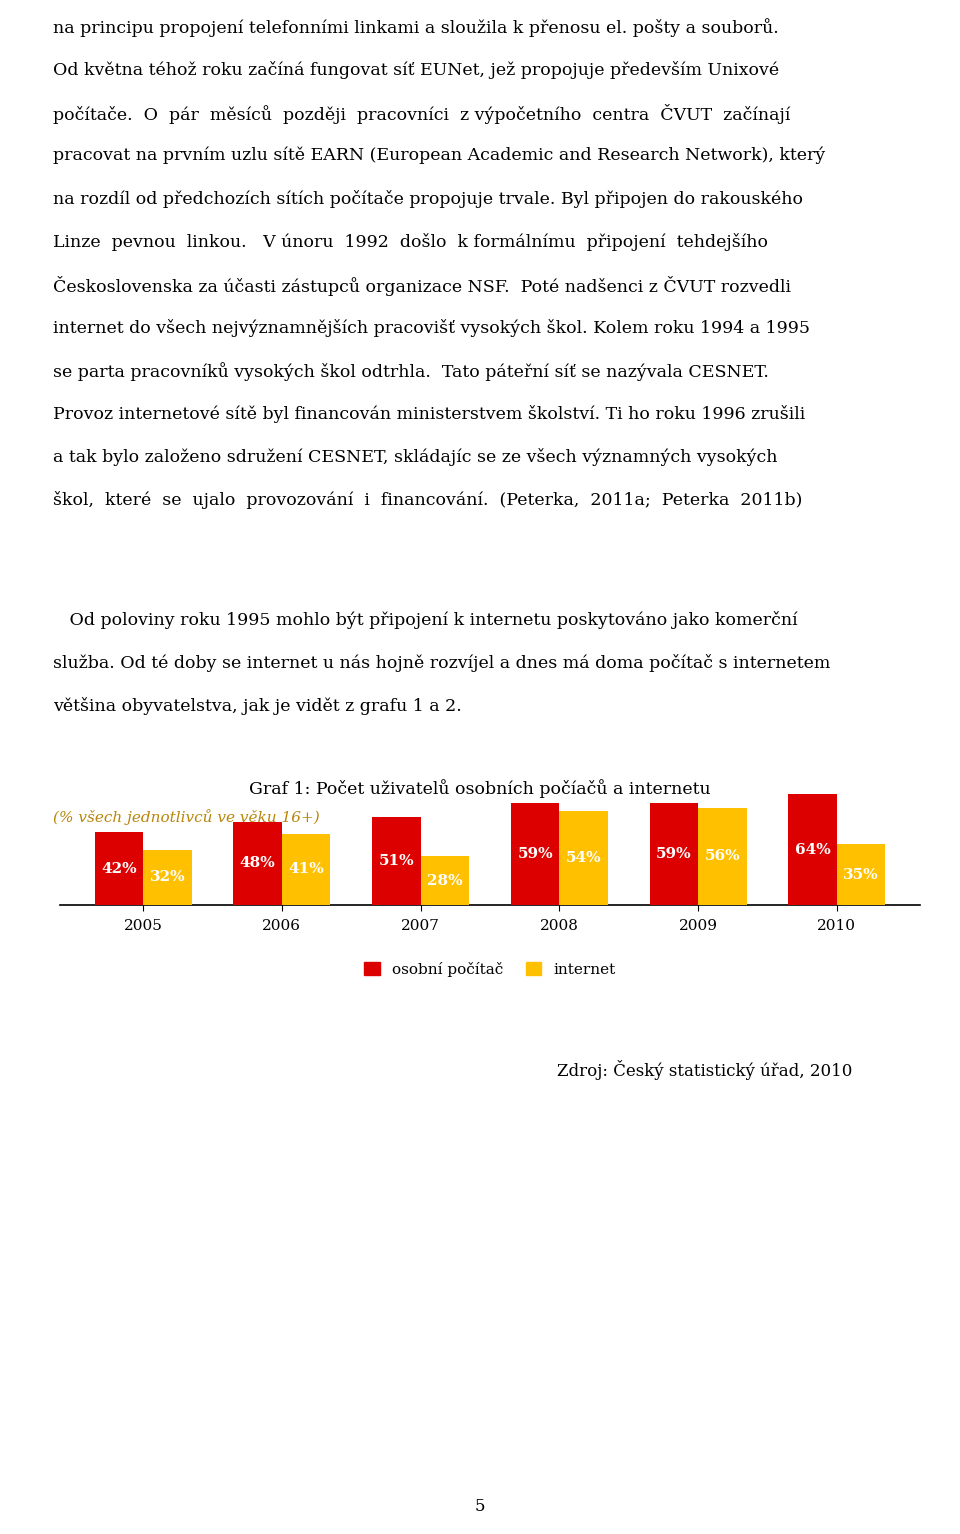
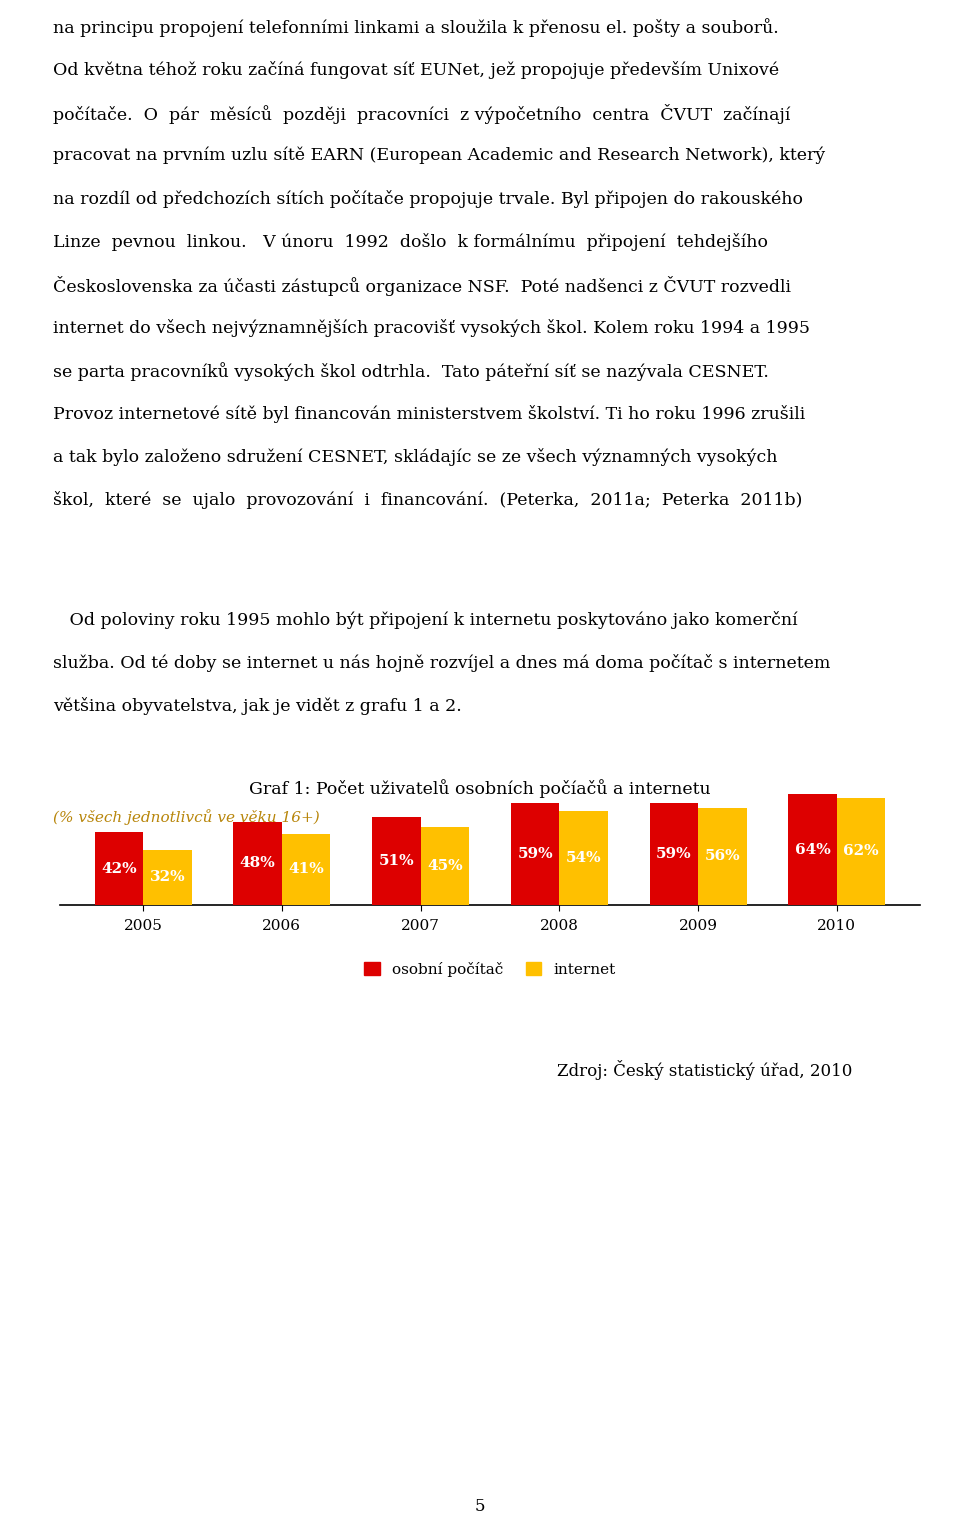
internet/2007: 28% -> 45%
internet/2010: 35% -> 62%
